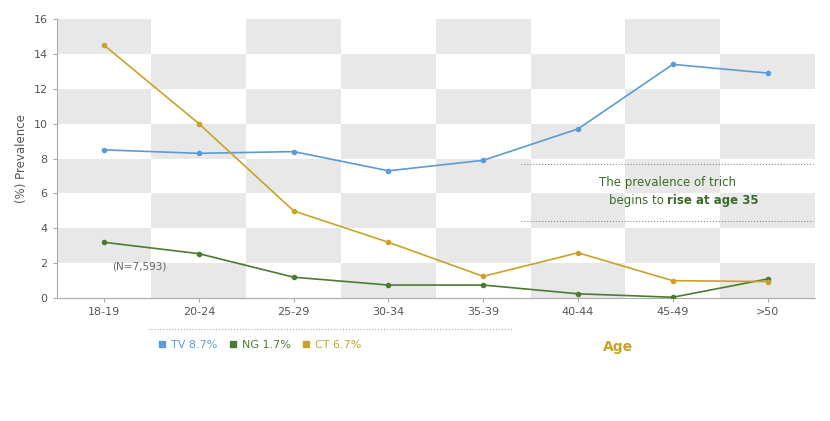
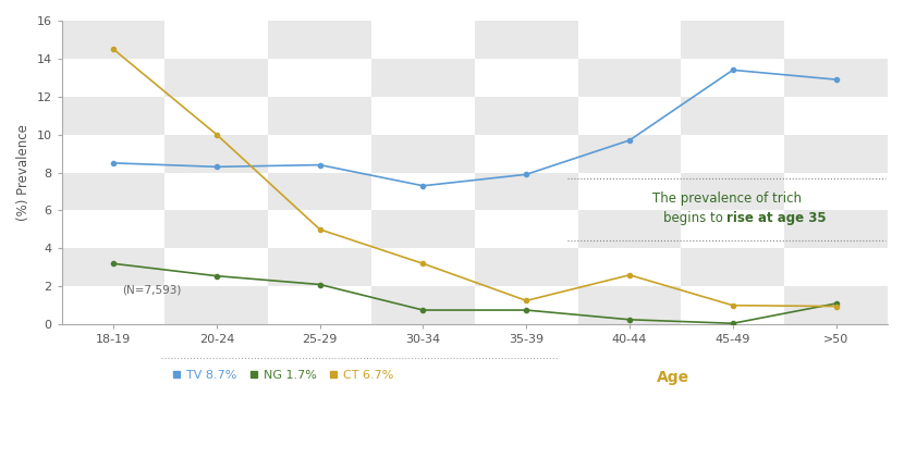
NG 1.7%/25-29: 1.2 -> 2.1
